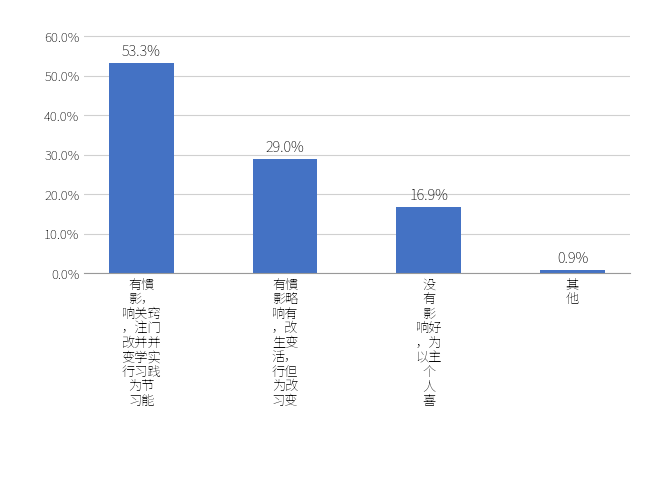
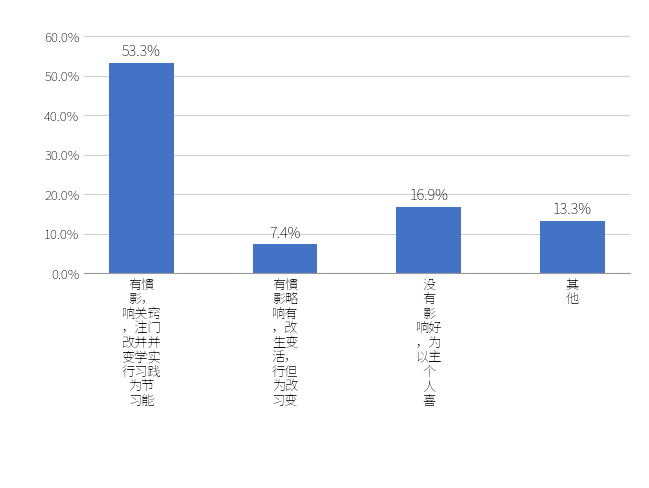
有慣 影略 响有 ，改 生变 活， 行但 为改 习变: 29.0% -> 7.4%
其 他: 0.9% -> 13.3%
